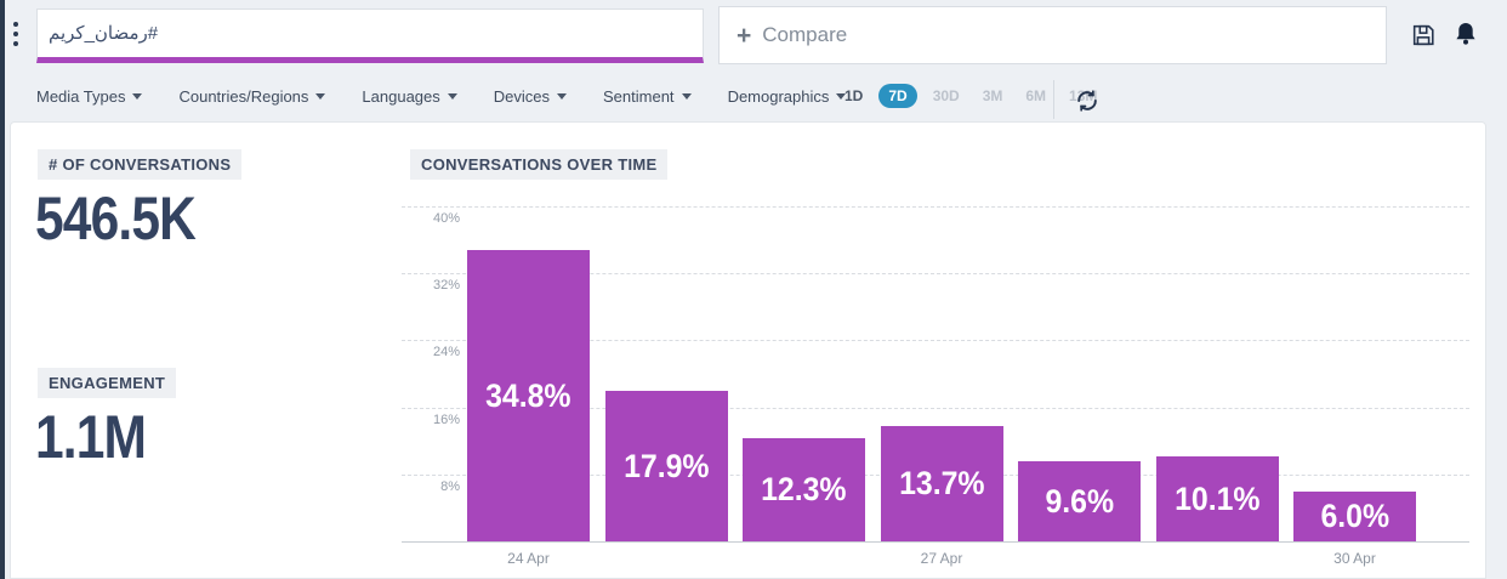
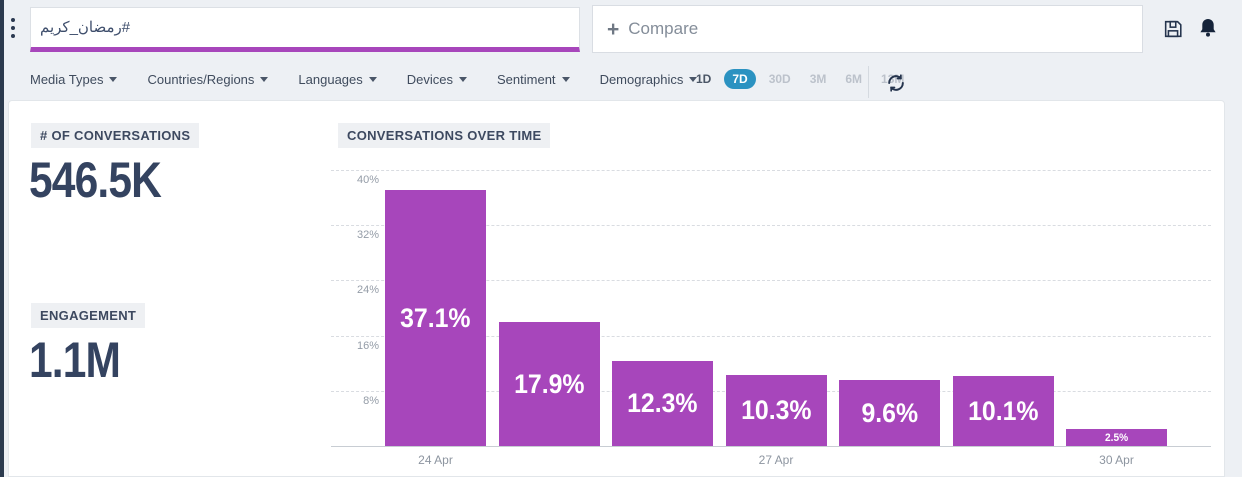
24 Apr: 34.8% -> 37.1%
27 Apr: 13.7% -> 10.3%
30 Apr: 6.0% -> 2.5%
